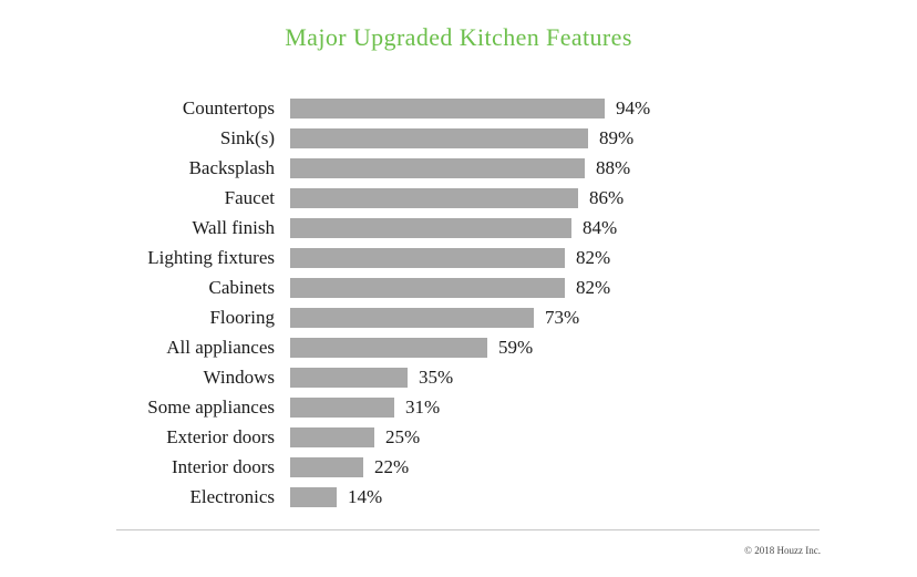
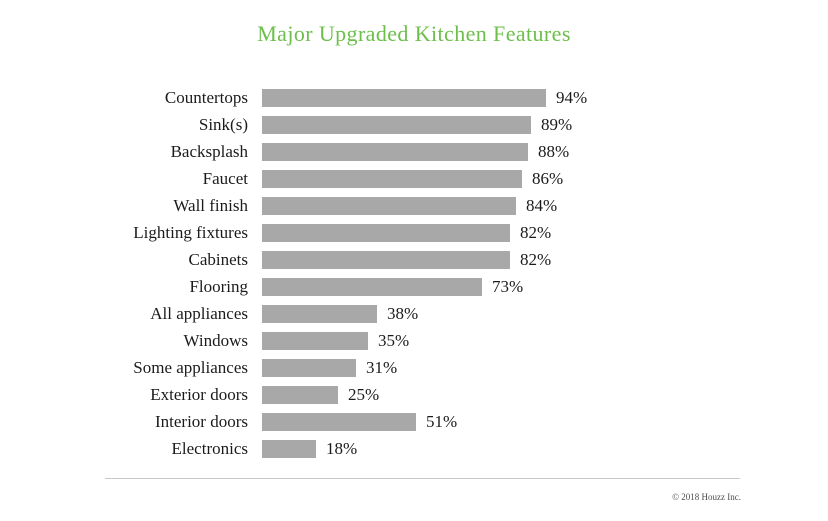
All appliances: 59% -> 38%
Interior doors: 22% -> 51%
Electronics: 14% -> 18%
